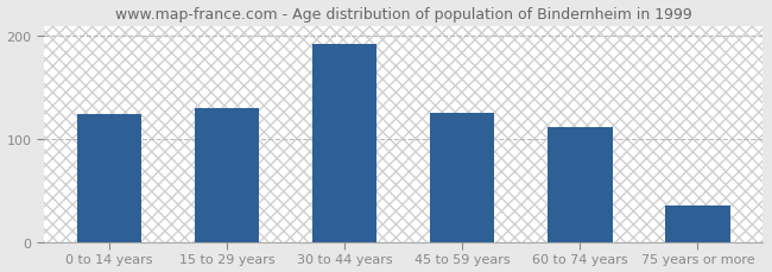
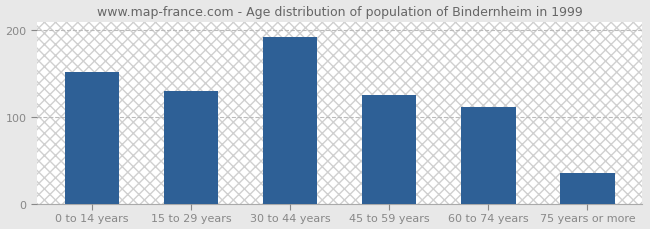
0 to 14 years: 124 -> 152
